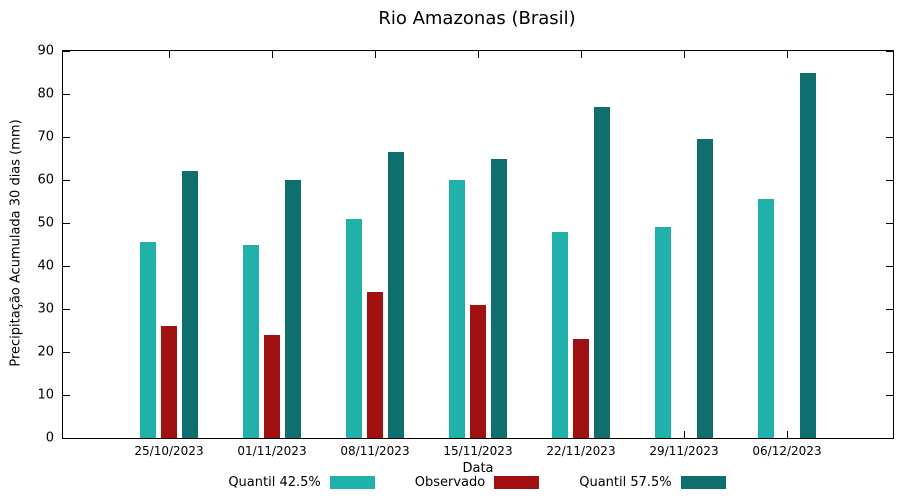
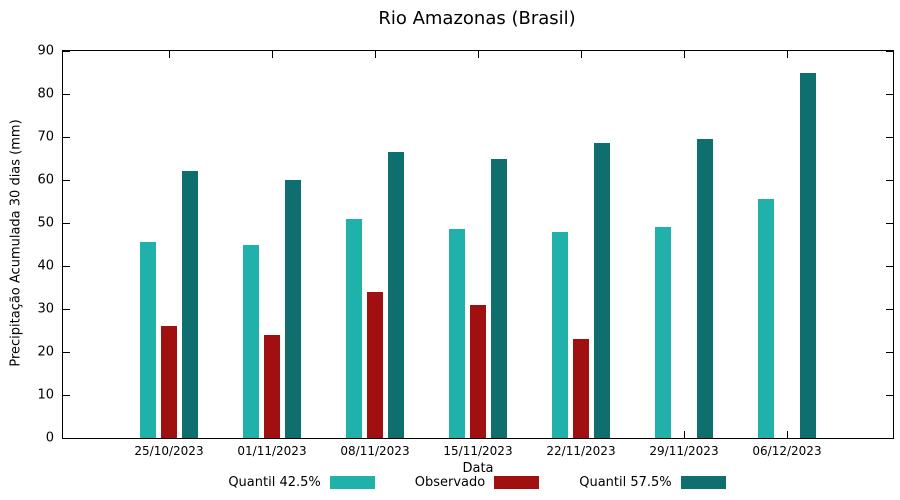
Quantil 42.5%/15/11/2023: 60 -> 48
Quantil 57.5%/22/11/2023: 77 -> 68
